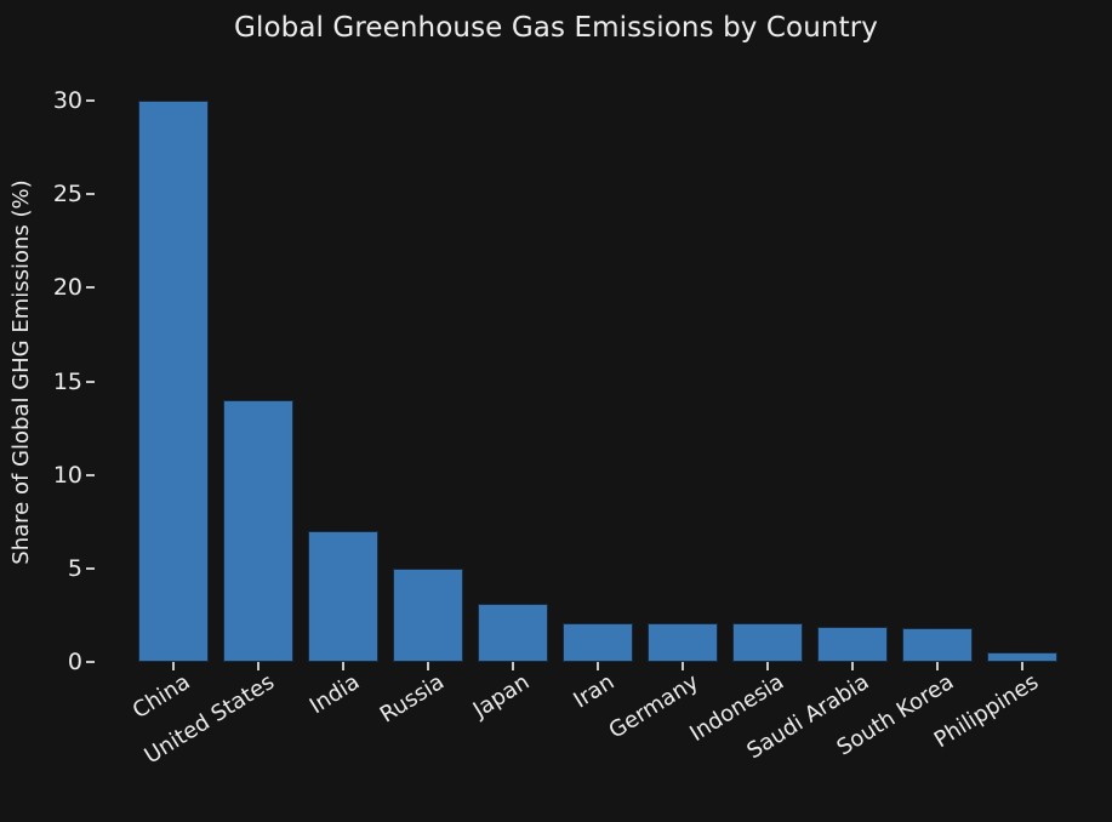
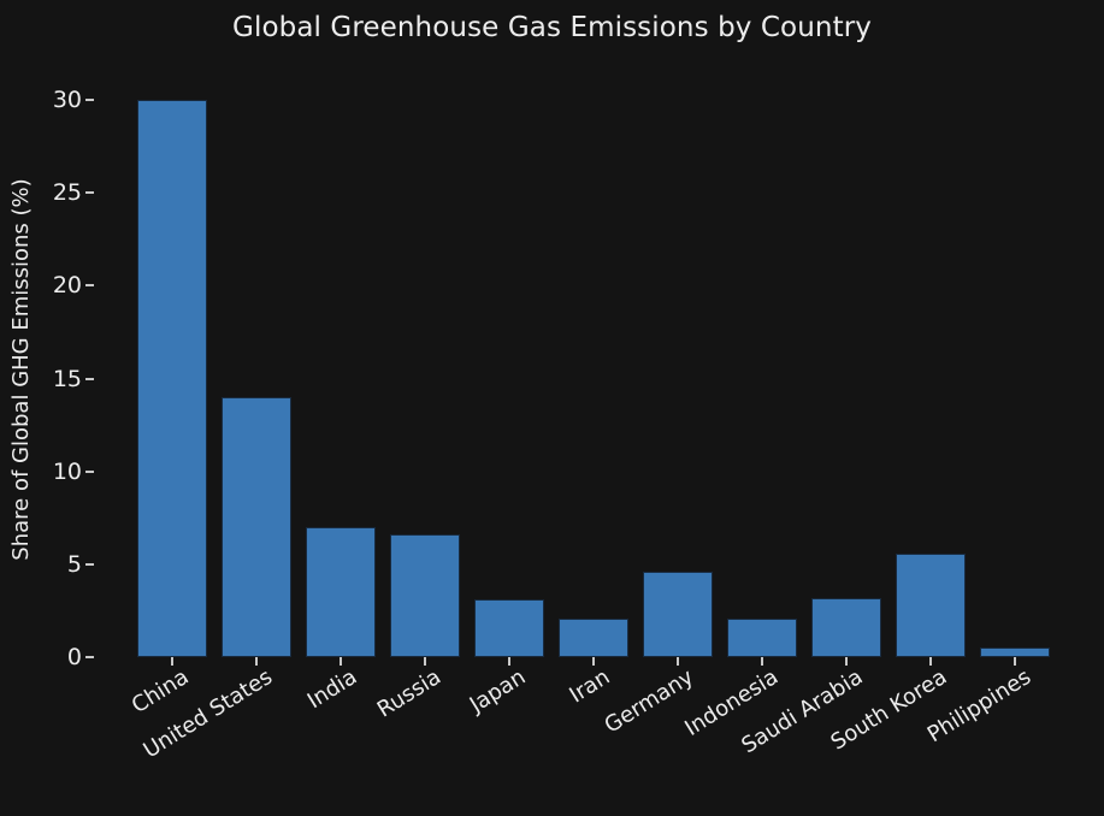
Russia: 5.0 -> 6.6
Germany: 2.1 -> 4.6
Saudi Arabia: 1.9 -> 3.2
South Korea: 1.8 -> 5.6
